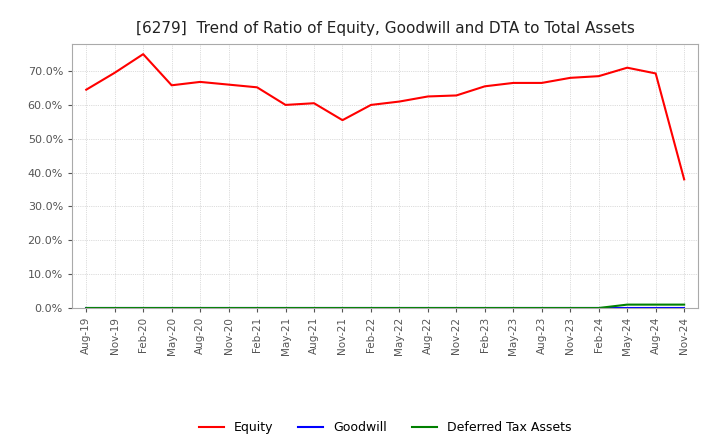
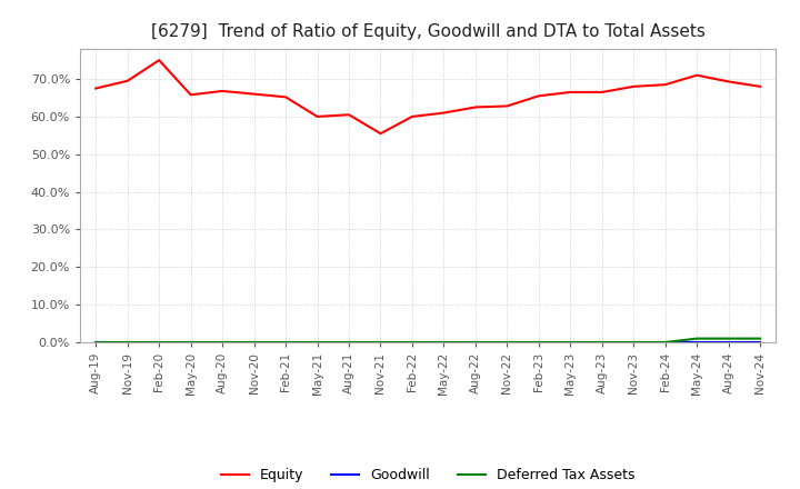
Equity/Aug-19: 64.5% -> 67.5%
Equity/Nov-24: 38.0% -> 68.0%
